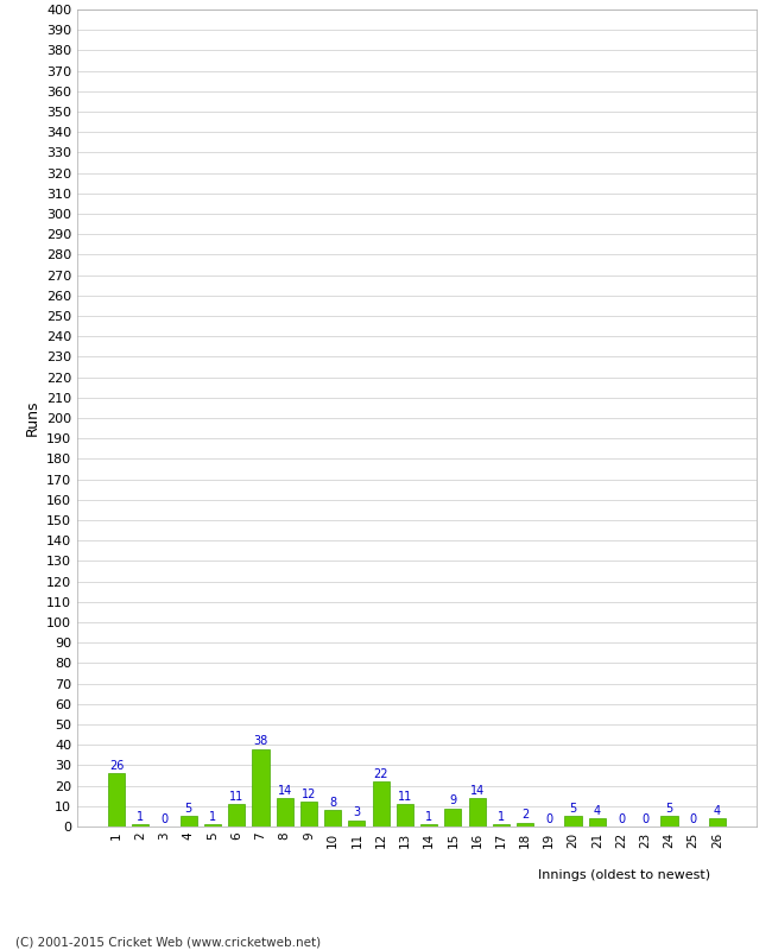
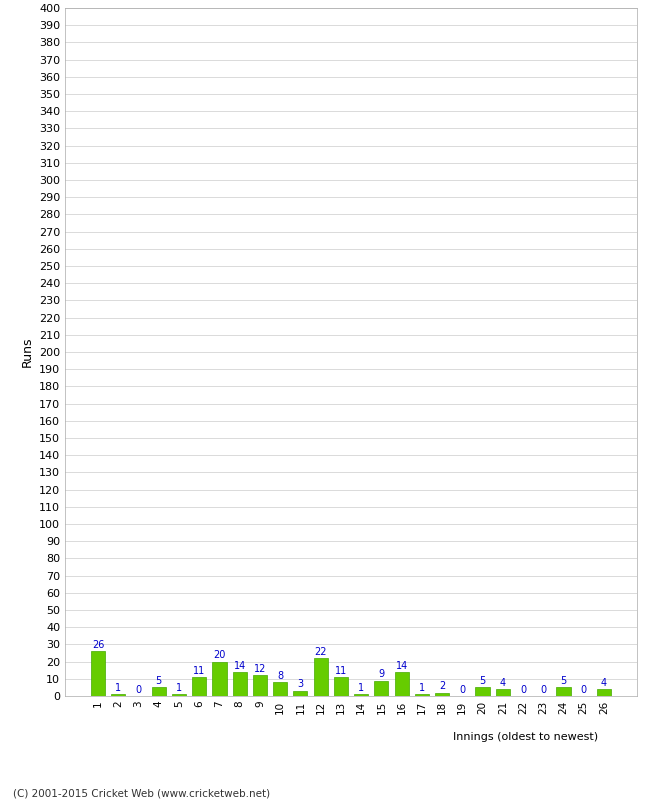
7: 38 -> 20
